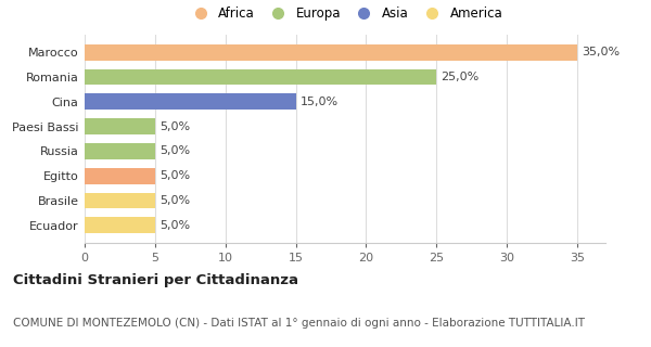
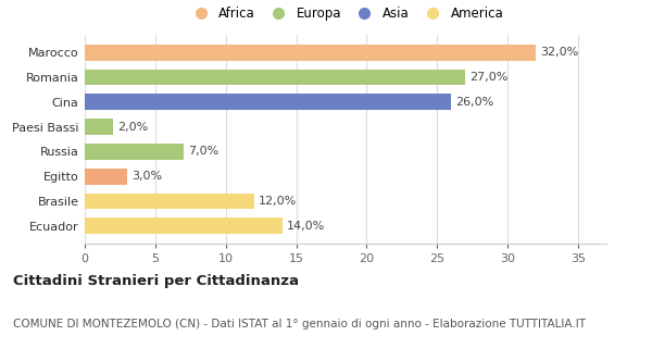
Marocco: 35,0% -> 32,0%
Romania: 25,0% -> 27,0%
Cina: 15,0% -> 26,0%
Paesi Bassi: 5,0% -> 2,0%
Russia: 5,0% -> 7,0%
Egitto: 5,0% -> 3,0%
Brasile: 5,0% -> 12,0%
Ecuador: 5,0% -> 14,0%
